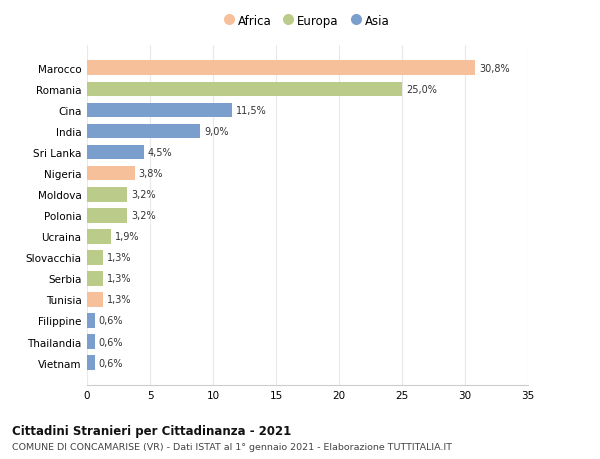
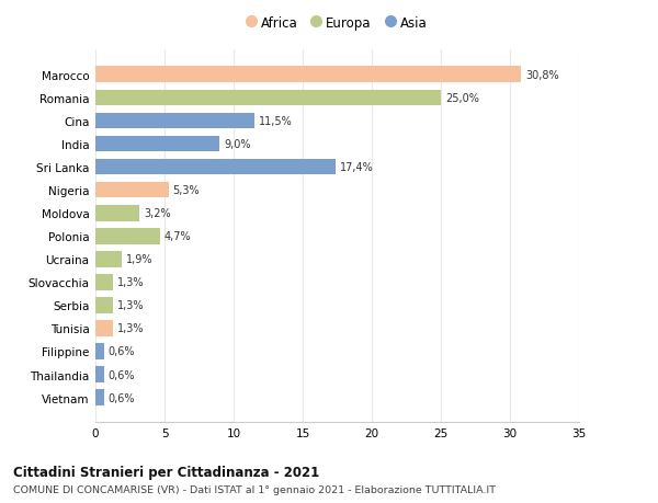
Sri Lanka: 4,5% -> 17,4%
Nigeria: 3,8% -> 5,3%
Polonia: 3,2% -> 4,7%
